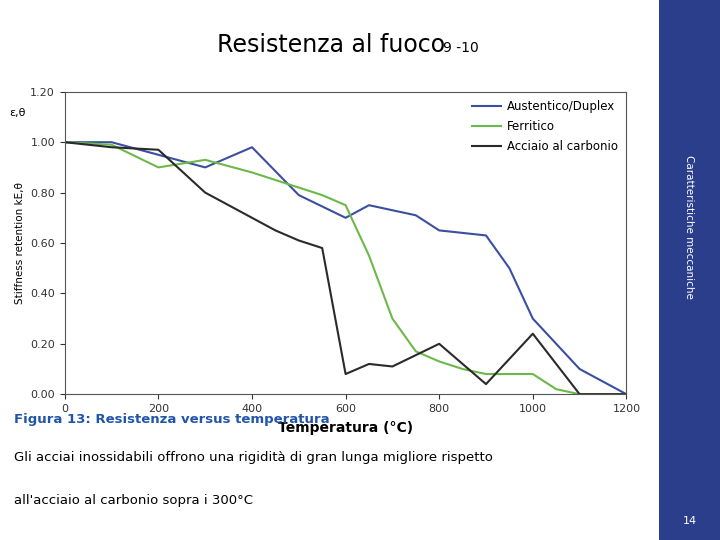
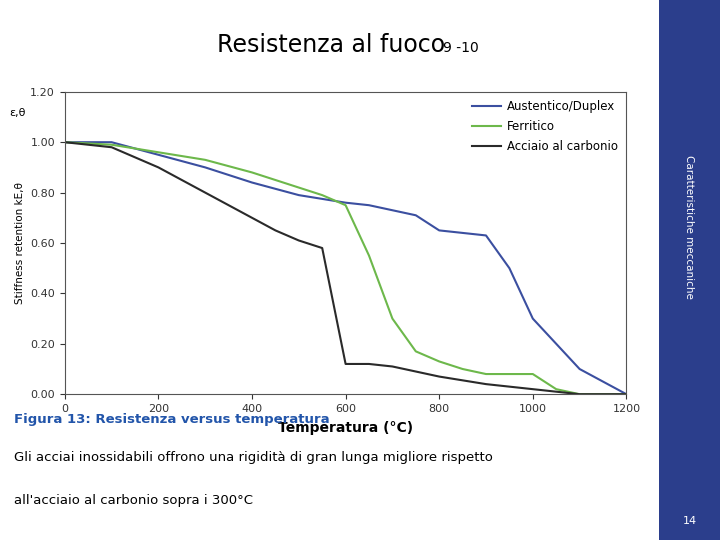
Ferritico/200: 0.90 -> 0.96
Acciaio al carbonio/200: 0.97 -> 0.90
Austentico/Duplex/400: 0.98 -> 0.84
Austentico/Duplex/600: 0.70 -> 0.76
Acciaio al carbonio/600: 0.08 -> 0.12
Acciaio al carbonio/800: 0.20 -> 0.07
Acciaio al carbonio/1000: 0.24 -> 0.02
